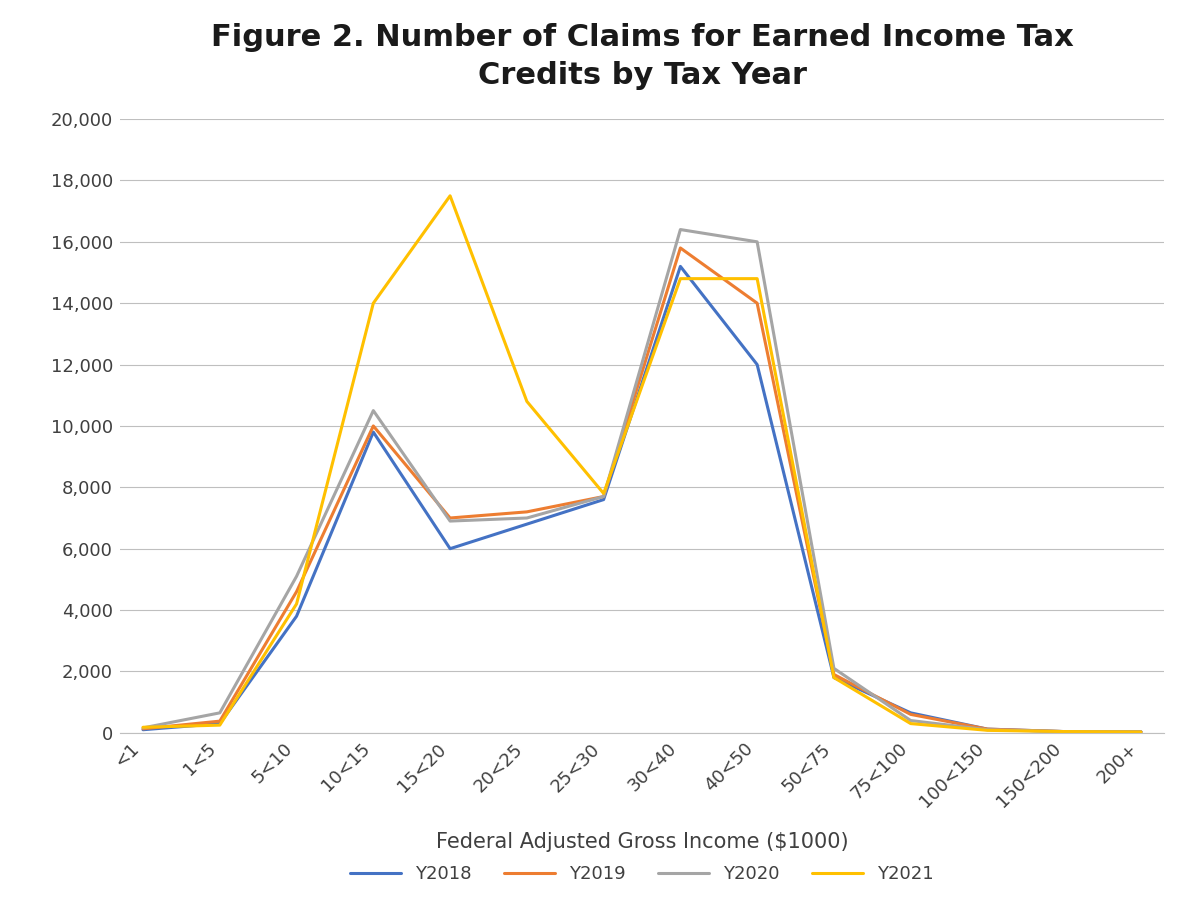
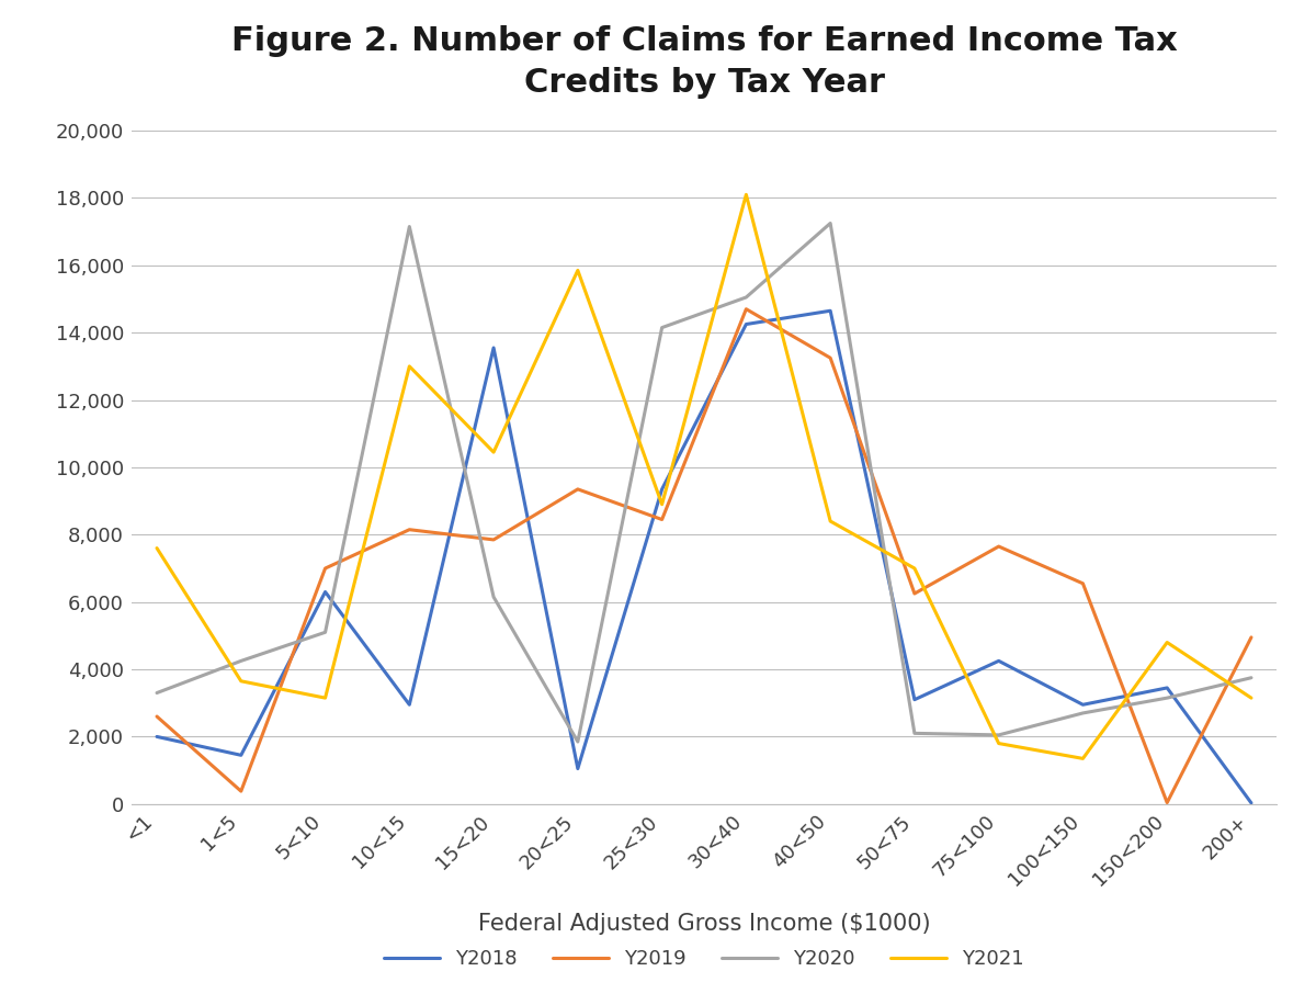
Y2018/<1: 100 -> 2,000
Y2019/<1: 130 -> 2,600
Y2020/<1: 160 -> 3,300
Y2021/<1: 180 -> 7,600
Y2018/1<5: 300 -> 1,450
Y2020/1<5: 650 -> 4,250
Y2021/1<5: 250 -> 3,650
Y2018/5<10: 3,800 -> 6,300
Y2019/5<10: 4,600 -> 7,000
Y2021/5<10: 4,200 -> 3,150
Y2018/10<15: 9,800 -> 2,950
Y2019/10<15: 10,000 -> 8,150
Y2020/10<15: 10,500 -> 17,150
Y2021/10<15: 14,000 -> 13,000
Y2018/15<20: 6,000 -> 13,550
Y2019/15<20: 7,000 -> 7,850
Y2020/15<20: 6,900 -> 6,150
Y2021/15<20: 17,500 -> 10,450
Y2018/20<25: 6,800 -> 1,050
Y2019/20<25: 7,200 -> 9,350
Y2020/20<25: 7,000 -> 1,850
Y2021/20<25: 10,800 -> 15,850
Y2018/25<30: 7,600 -> 9,350
Y2019/25<30: 7,700 -> 8,450
Y2020/25<30: 7,700 -> 14,150
Y2021/25<30: 7,800 -> 8,900
Y2018/30<40: 15,200 -> 14,250
Y2019/30<40: 15,800 -> 14,700
Y2020/30<40: 16,400 -> 15,050
Y2021/30<40: 14,800 -> 18,100
Y2018/40<50: 12,000 -> 14,650
Y2019/40<50: 14,000 -> 13,250
Y2020/40<50: 16,000 -> 17,250
Y2021/40<50: 14,800 -> 8,400
Y2018/50<75: 1,800 -> 3,100
Y2019/50<75: 1,900 -> 6,250
Y2021/50<75: 1,800 -> 7,000
Y2018/75<100: 650 -> 4,250
Y2019/75<100: 600 -> 7,650
Y2020/75<100: 400 -> 2,050
Y2021/75<100: 300 -> 1,800
Y2018/100<150: 120 -> 2,950
Y2019/100<150: 120 -> 6,550
Y2020/100<150: 100 -> 2,700
Y2021/100<150: 80 -> 1,350
Y2018/150<200: 40 -> 3,450
Y2020/150<200: 40 -> 3,150
Y2021/150<200: 40 -> 4,800
Y2019/200+: 30 -> 4,950
Y2020/200+: 30 -> 3,750
Y2021/200+: 20 -> 3,150
